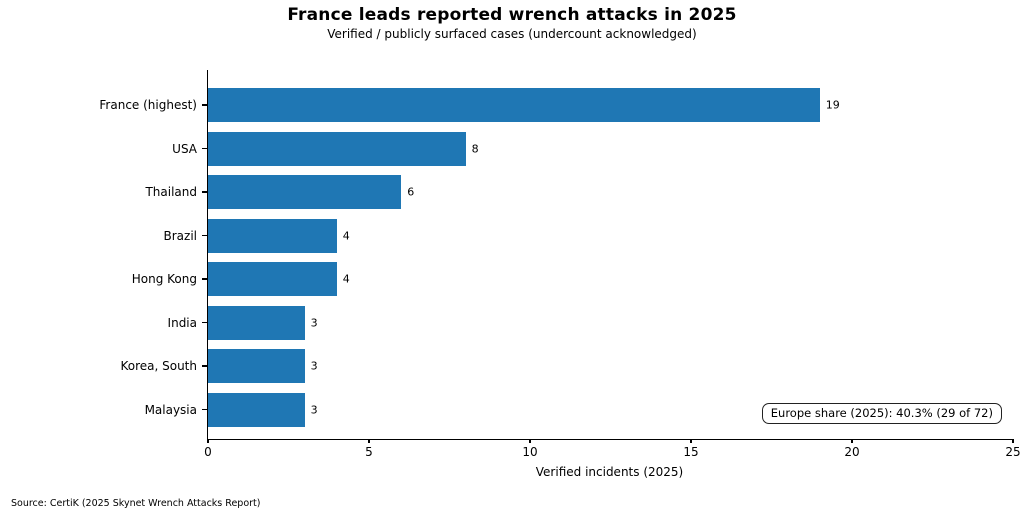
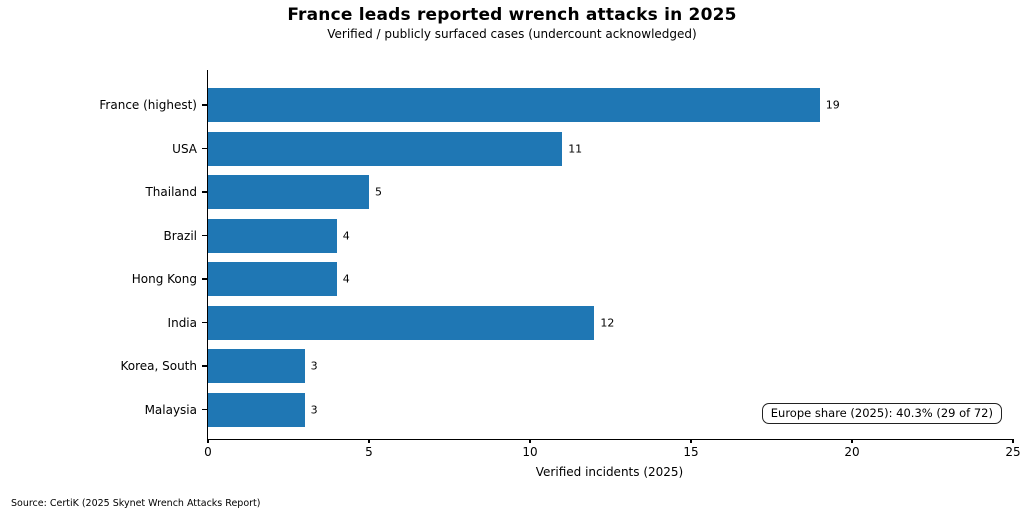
USA: 8 -> 11
Thailand: 6 -> 5
India: 3 -> 12
